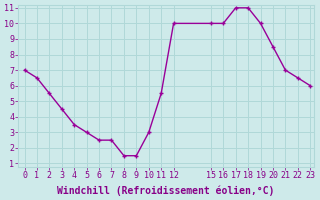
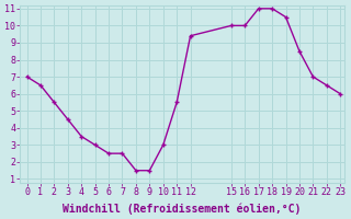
12: 10.0 -> 9.4
19: 10.0 -> 10.5
